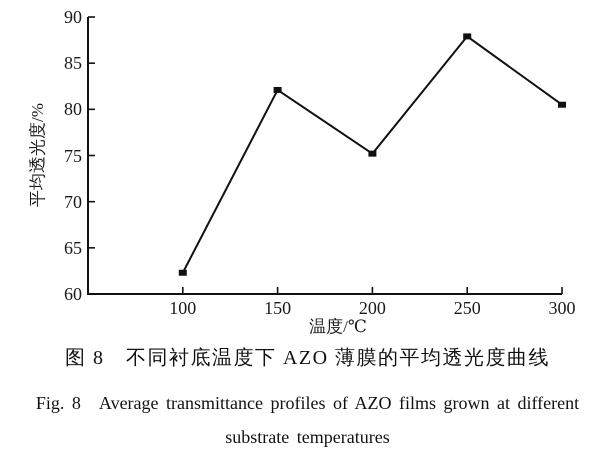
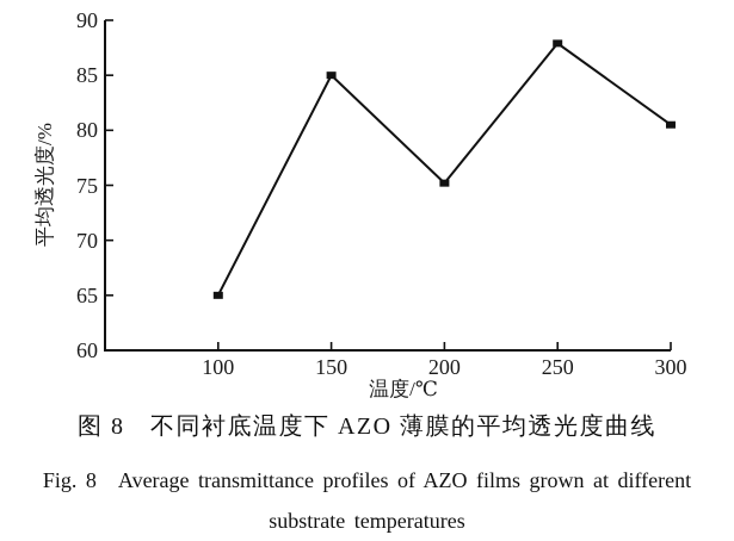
100: 62 -> 65
150: 82 -> 85
